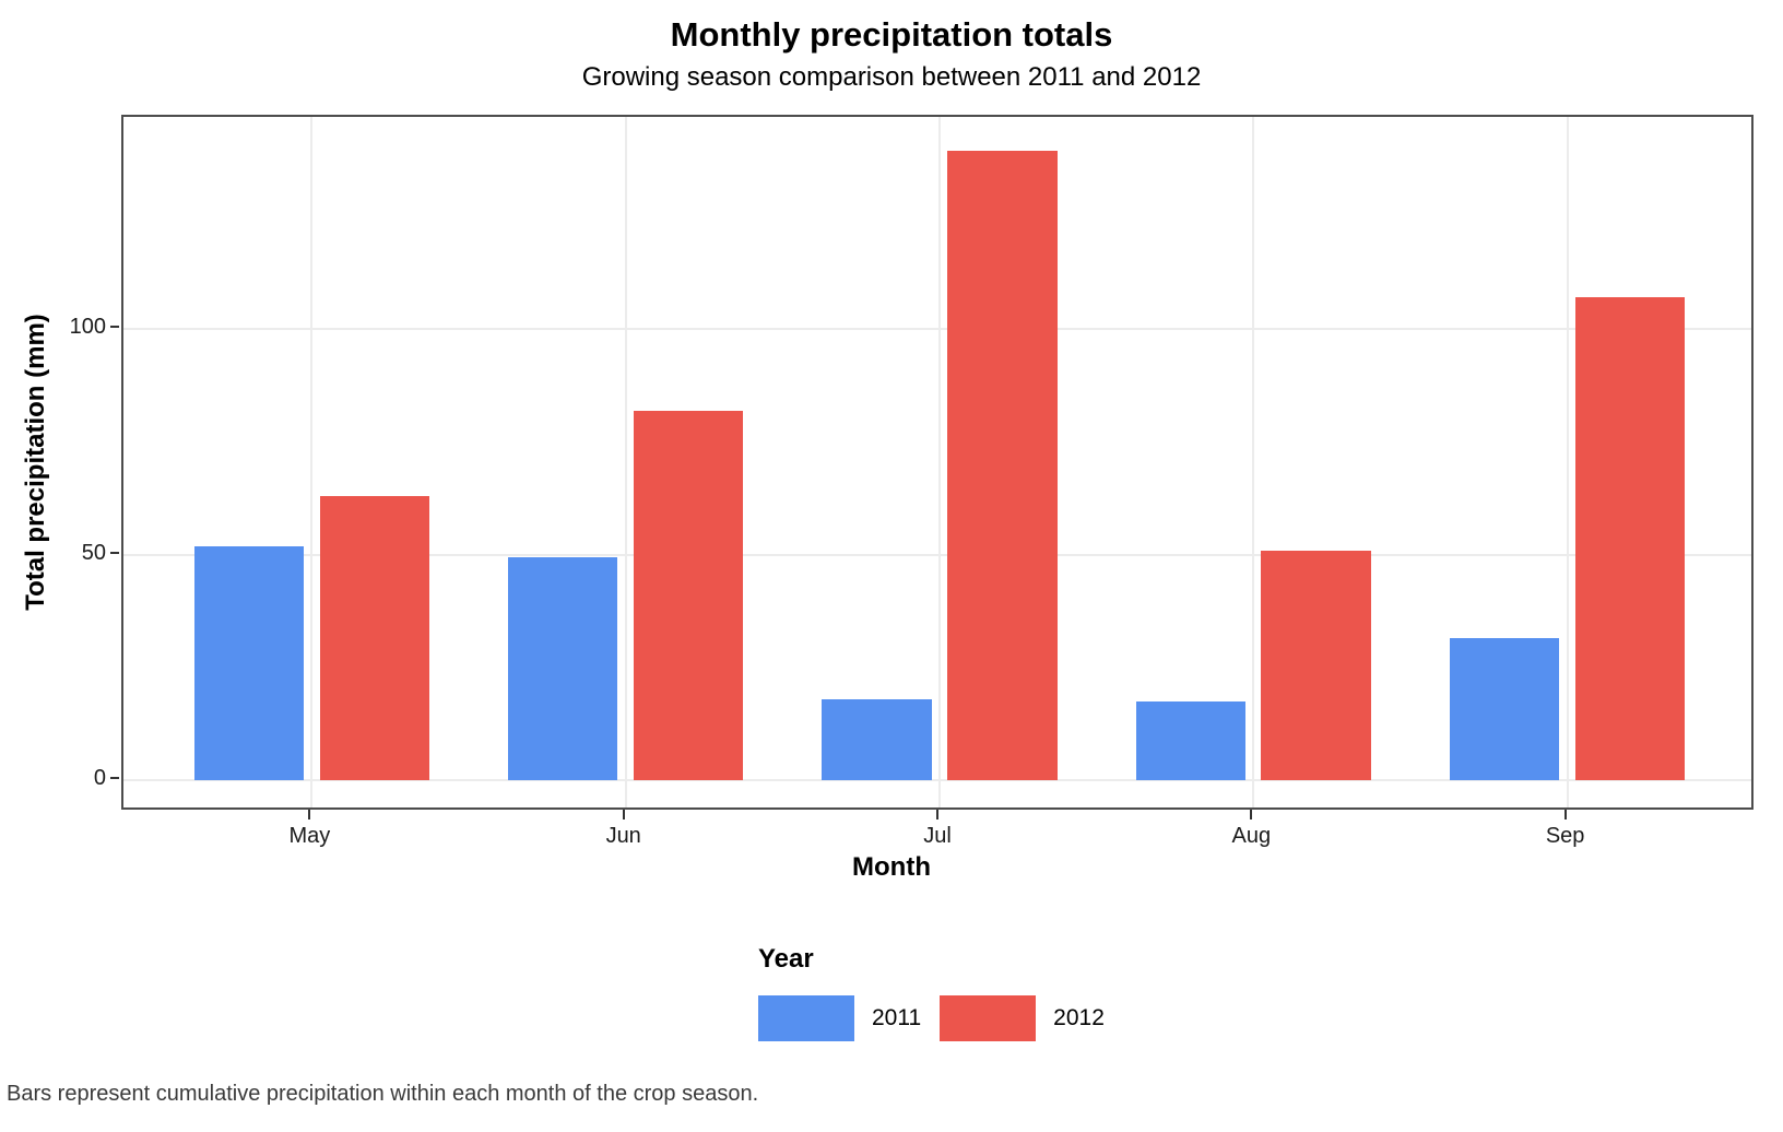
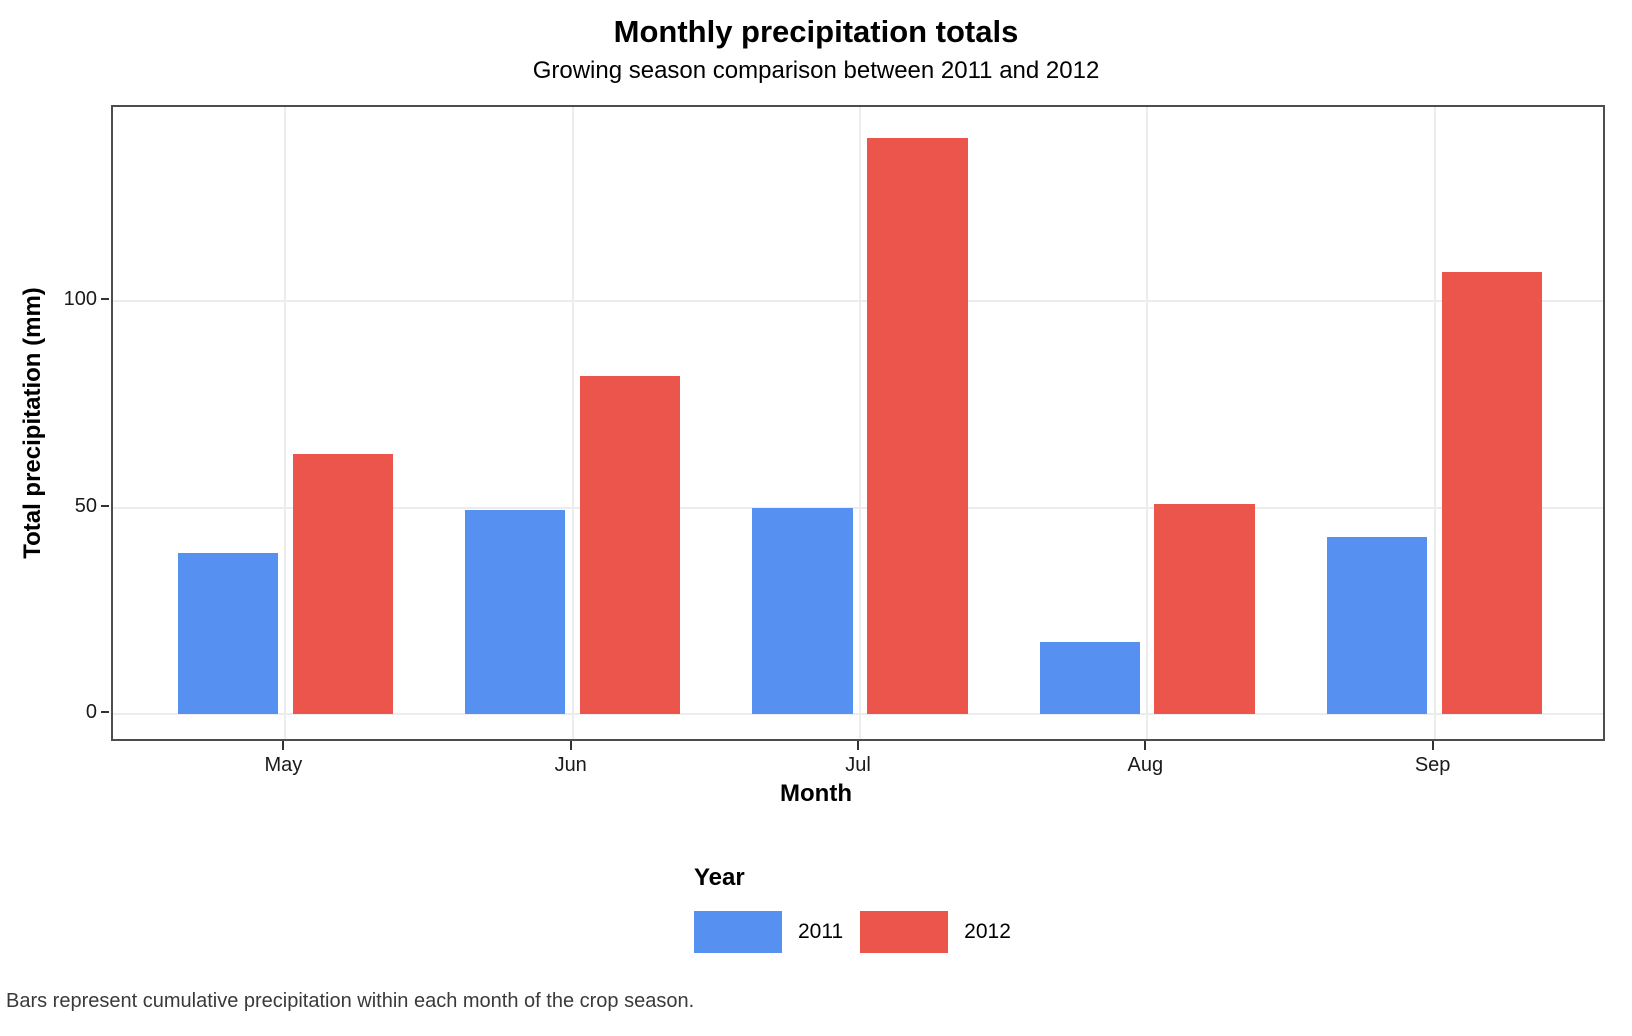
2011/May: 52 -> 39
2011/Jul: 18 -> 50
2011/Sep: 32 -> 43
